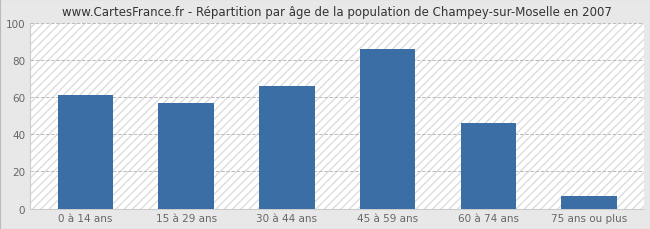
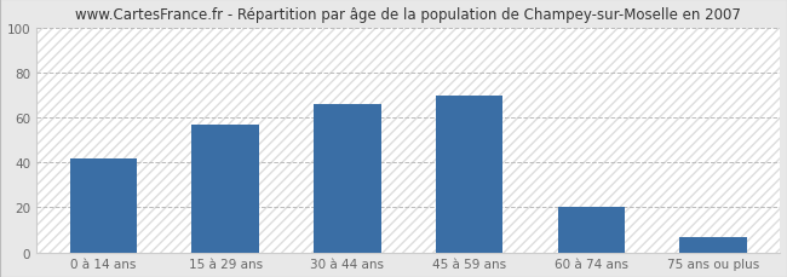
0 à 14 ans: 61 -> 42
45 à 59 ans: 86 -> 70
60 à 74 ans: 46 -> 20
